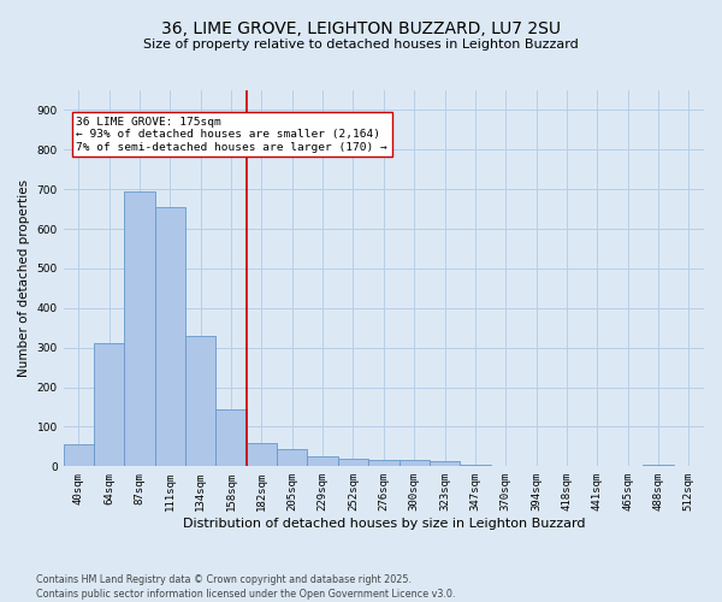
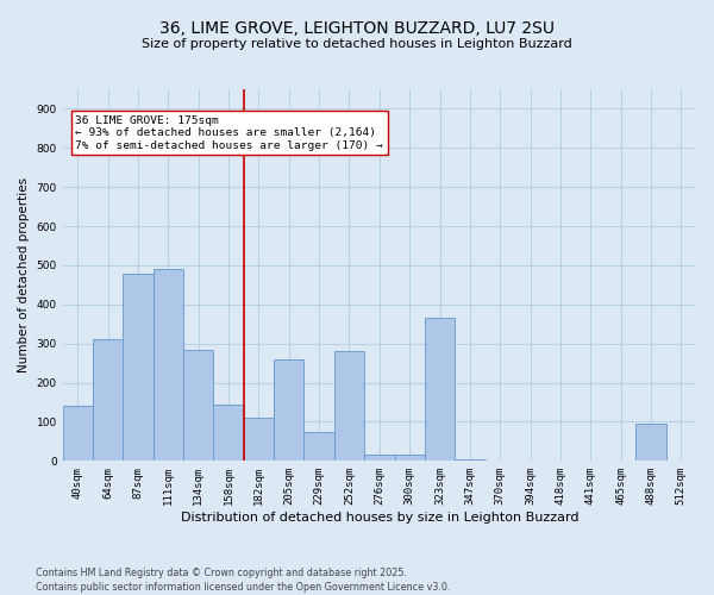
40sqm: 55 -> 140
87sqm: 695 -> 480
111sqm: 655 -> 490
134sqm: 330 -> 285
182sqm: 60 -> 110
205sqm: 45 -> 260
229sqm: 25 -> 75
252sqm: 20 -> 280
323sqm: 12 -> 365
488sqm: 3 -> 95
